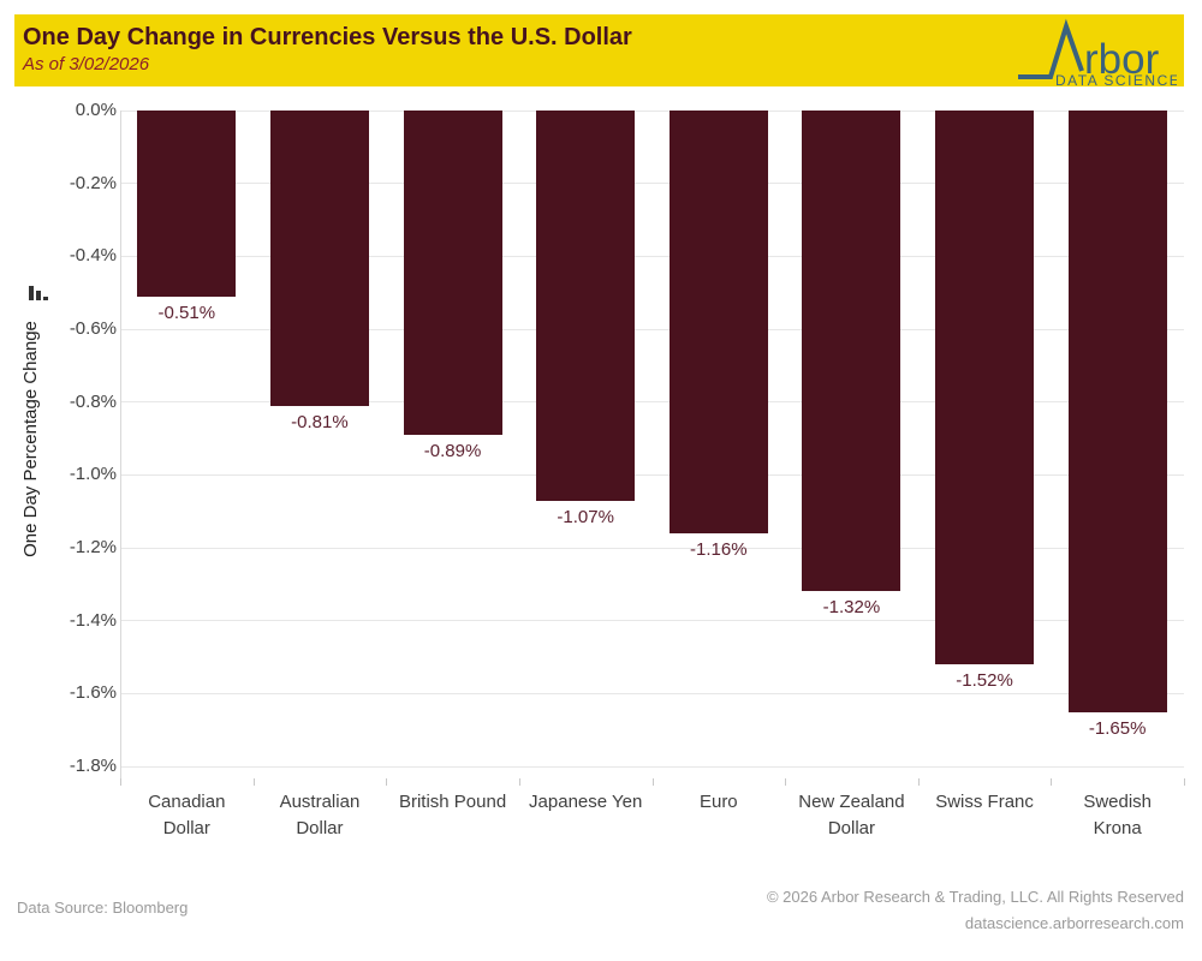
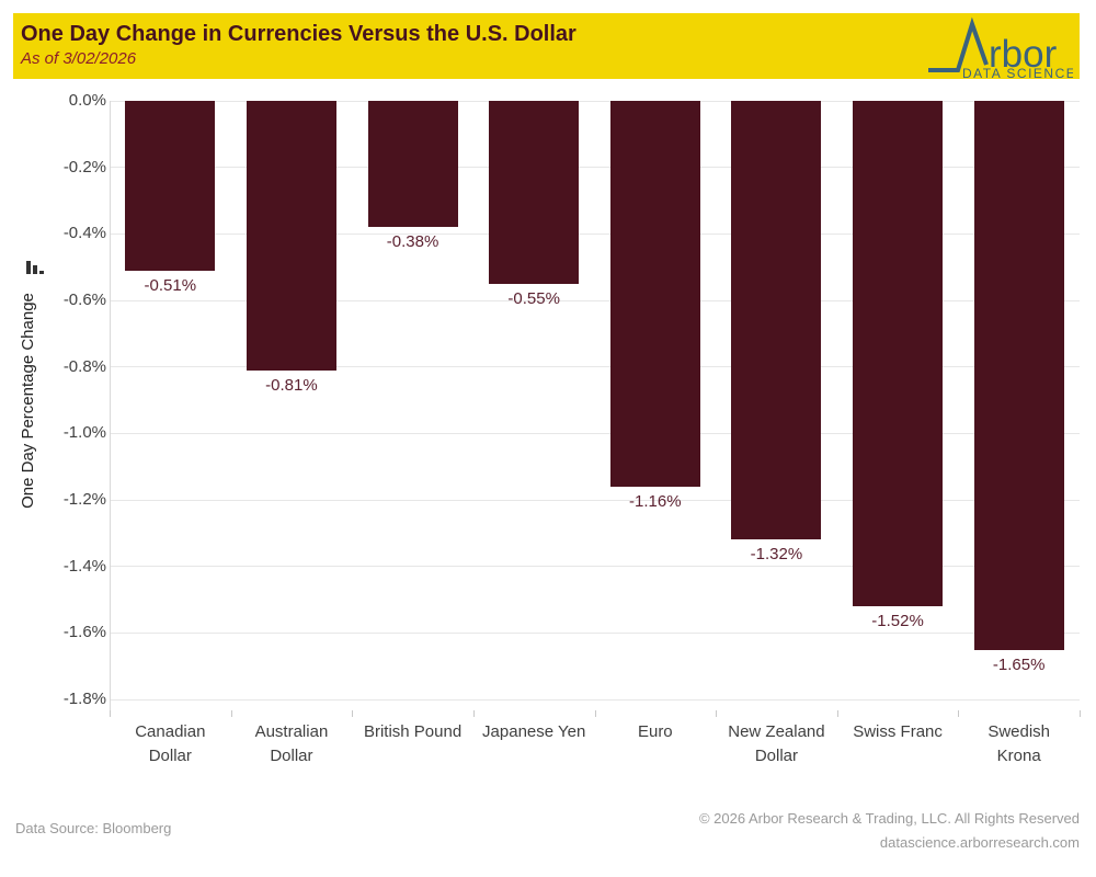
British Pound: -0.89% -> -0.38%
Japanese Yen: -1.07% -> -0.55%
